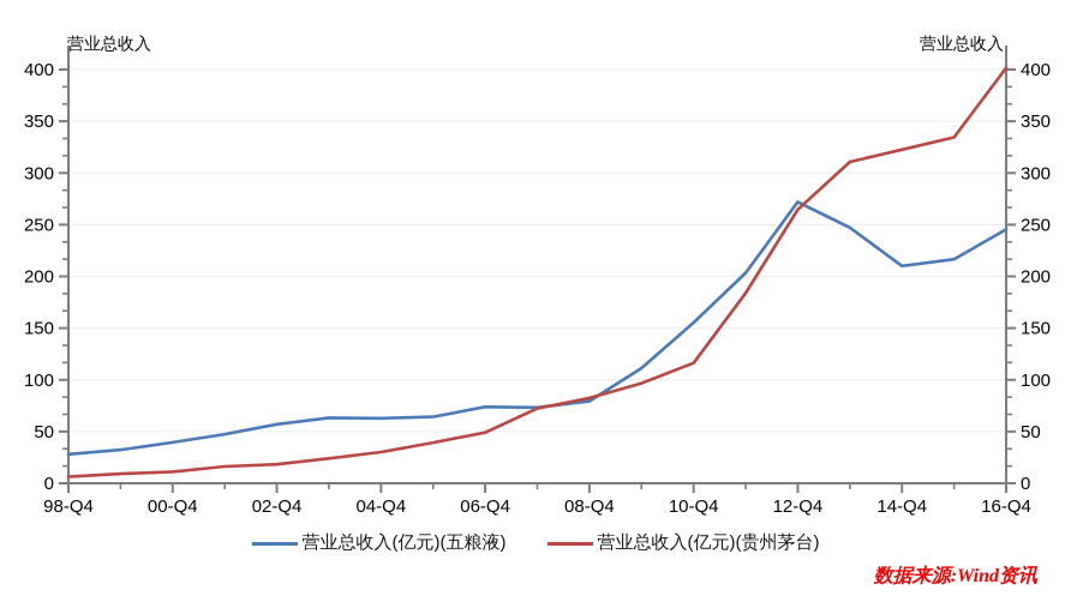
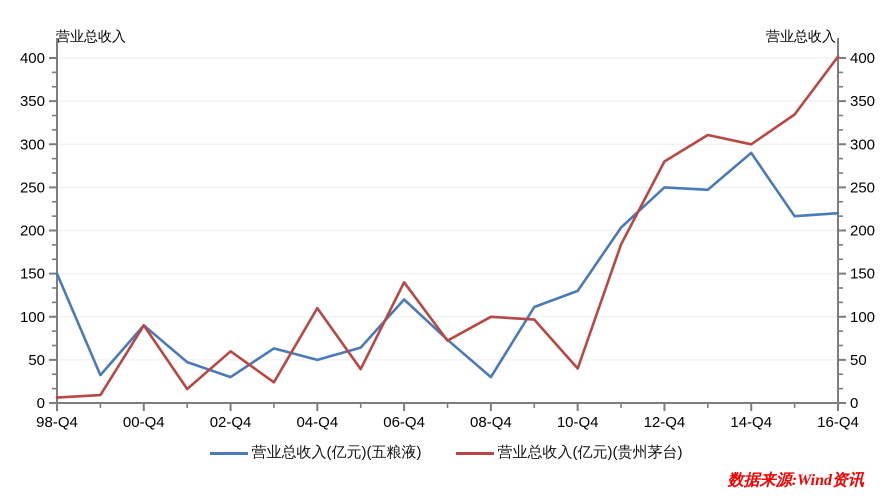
营业总收入(亿元)(五粮液)/98-Q4: 30 -> 150
营业总收入(亿元)(五粮液)/00-Q4: 40 -> 90
营业总收入(亿元)(贵州茅台)/00-Q4: 10 -> 90
营业总收入(亿元)(五粮液)/02-Q4: 60 -> 30
营业总收入(亿元)(贵州茅台)/02-Q4: 20 -> 60
营业总收入(亿元)(五粮液)/04-Q4: 60 -> 50
营业总收入(亿元)(贵州茅台)/04-Q4: 30 -> 110
营业总收入(亿元)(五粮液)/06-Q4: 70 -> 120
营业总收入(亿元)(贵州茅台)/06-Q4: 50 -> 140
营业总收入(亿元)(五粮液)/08-Q4: 80 -> 30
营业总收入(亿元)(贵州茅台)/08-Q4: 80 -> 100
营业总收入(亿元)(五粮液)/10-Q4: 160 -> 130
营业总收入(亿元)(贵州茅台)/10-Q4: 120 -> 40
营业总收入(亿元)(五粮液)/12-Q4: 270 -> 250
营业总收入(亿元)(贵州茅台)/12-Q4: 260 -> 280
营业总收入(亿元)(五粮液)/14-Q4: 210 -> 290
营业总收入(亿元)(贵州茅台)/14-Q4: 320 -> 300
营业总收入(亿元)(五粮液)/16-Q4: 250 -> 220
